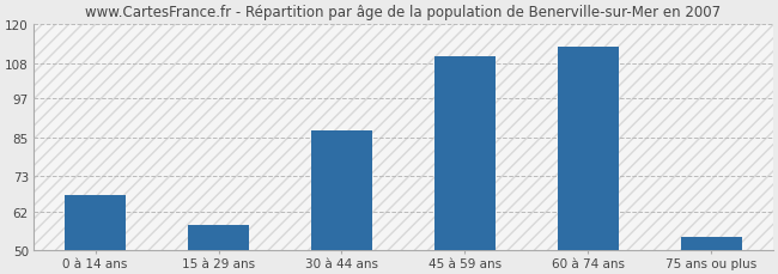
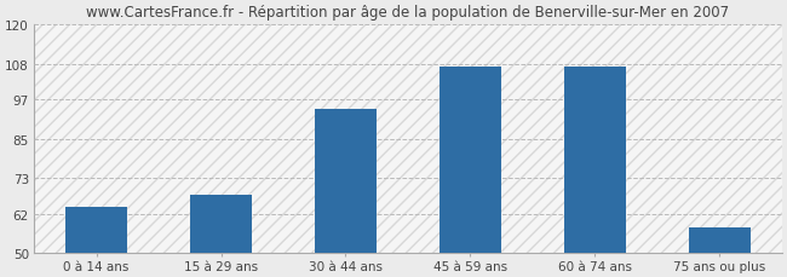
0 à 14 ans: 67 -> 64
15 à 29 ans: 58 -> 68
30 à 44 ans: 87 -> 94
45 à 59 ans: 110 -> 107
60 à 74 ans: 113 -> 107
75 ans ou plus: 54 -> 58
